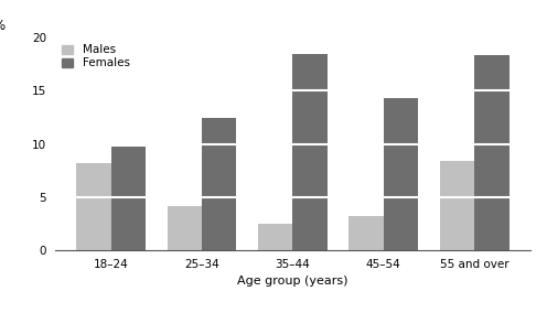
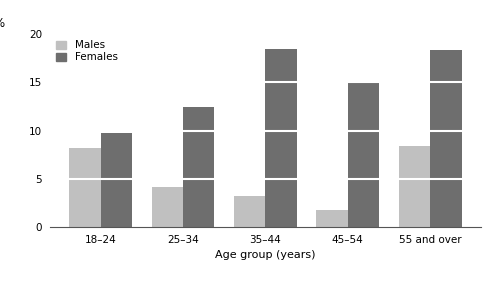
Males/35–44: 2.5 -> 3.2
Males/45–54: 3.2 -> 1.8
Females/45–54: 14.3 -> 15.0
